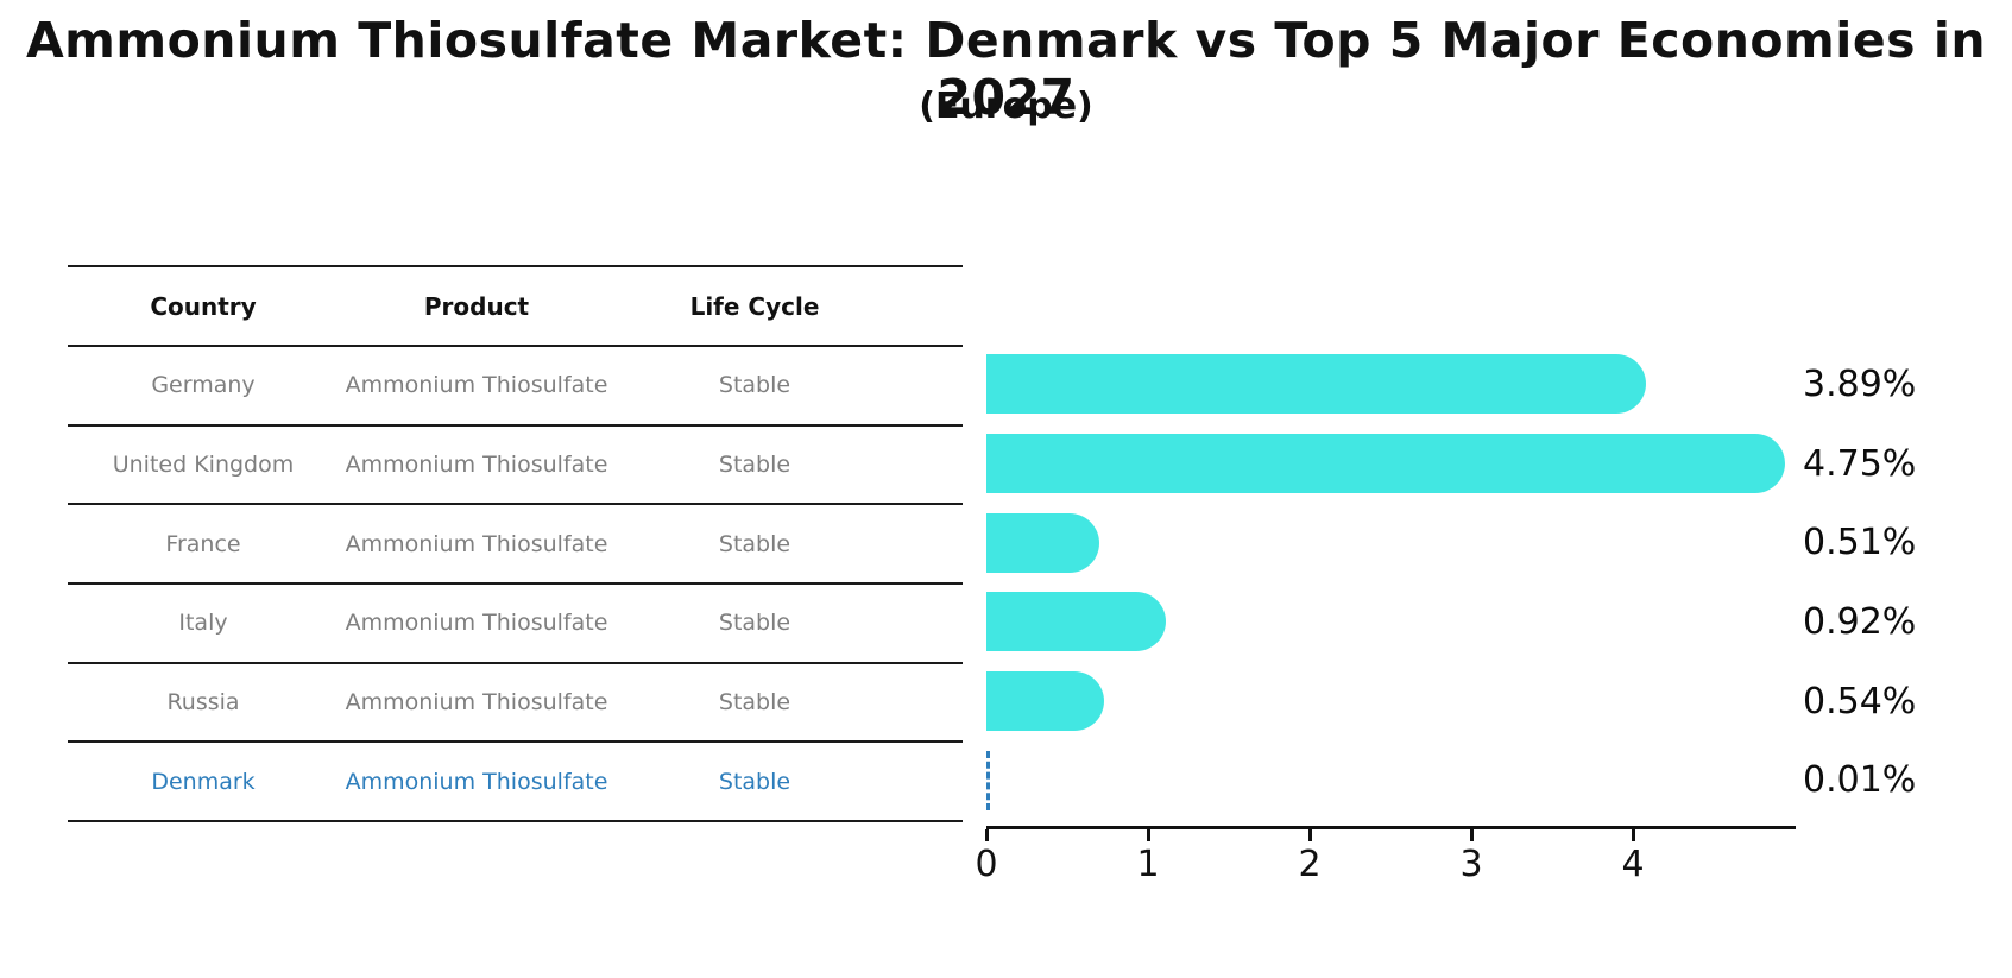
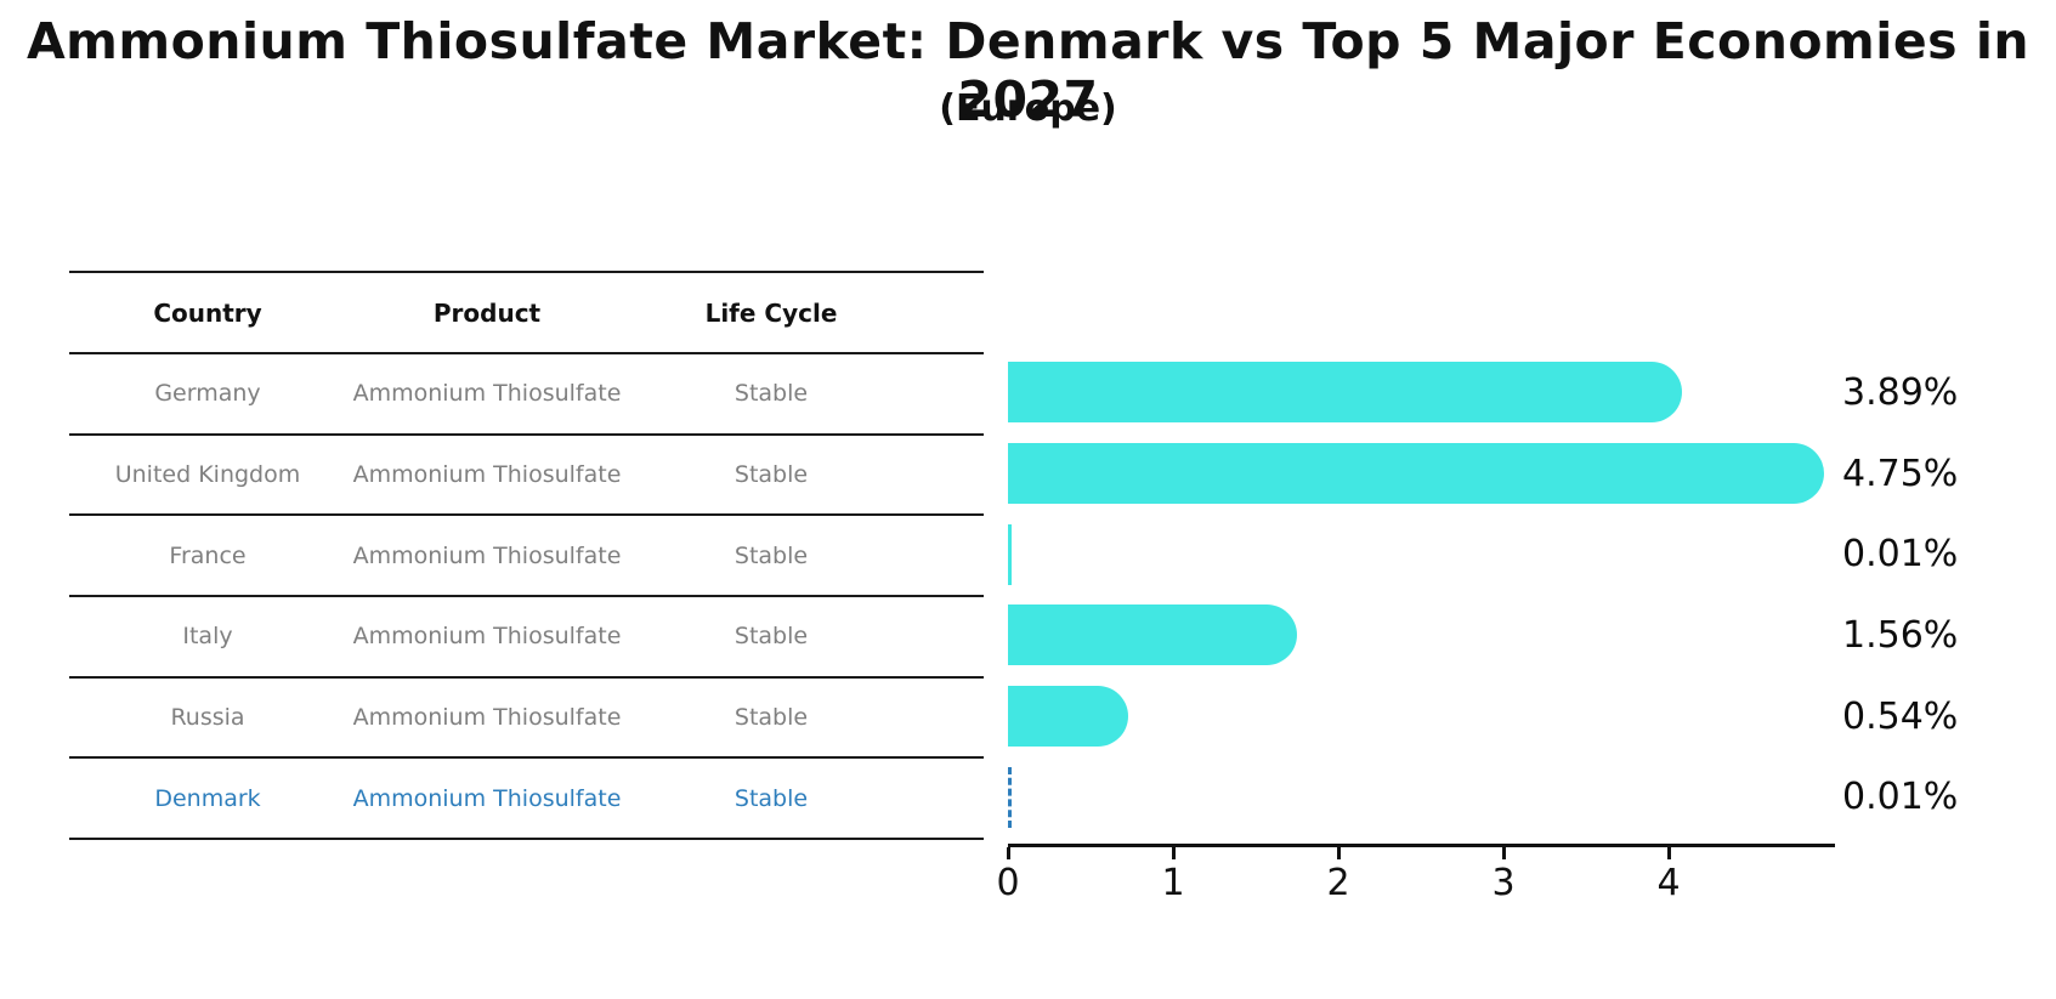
France: 0.51% -> 0.01%
Italy: 0.92% -> 1.56%
